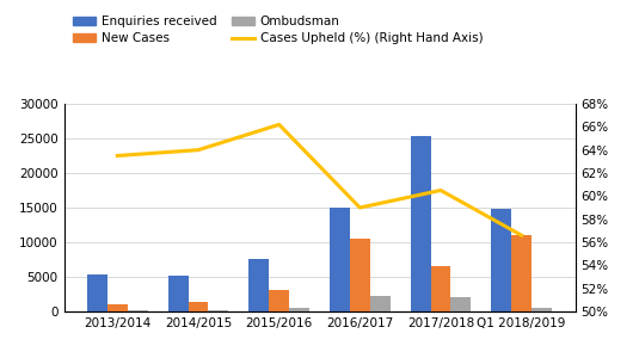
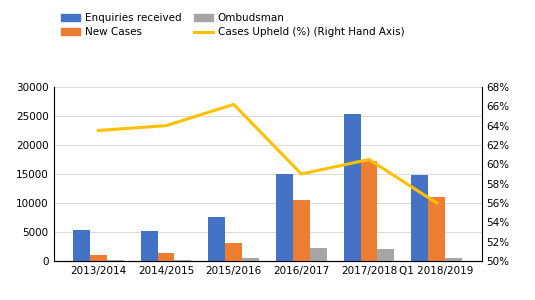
New Cases/2017/2018: 6600 -> 17300
Cases Upheld (%) (Right Hand Axis)/Q1 2018/2019: 56.6% -> 56.0%
